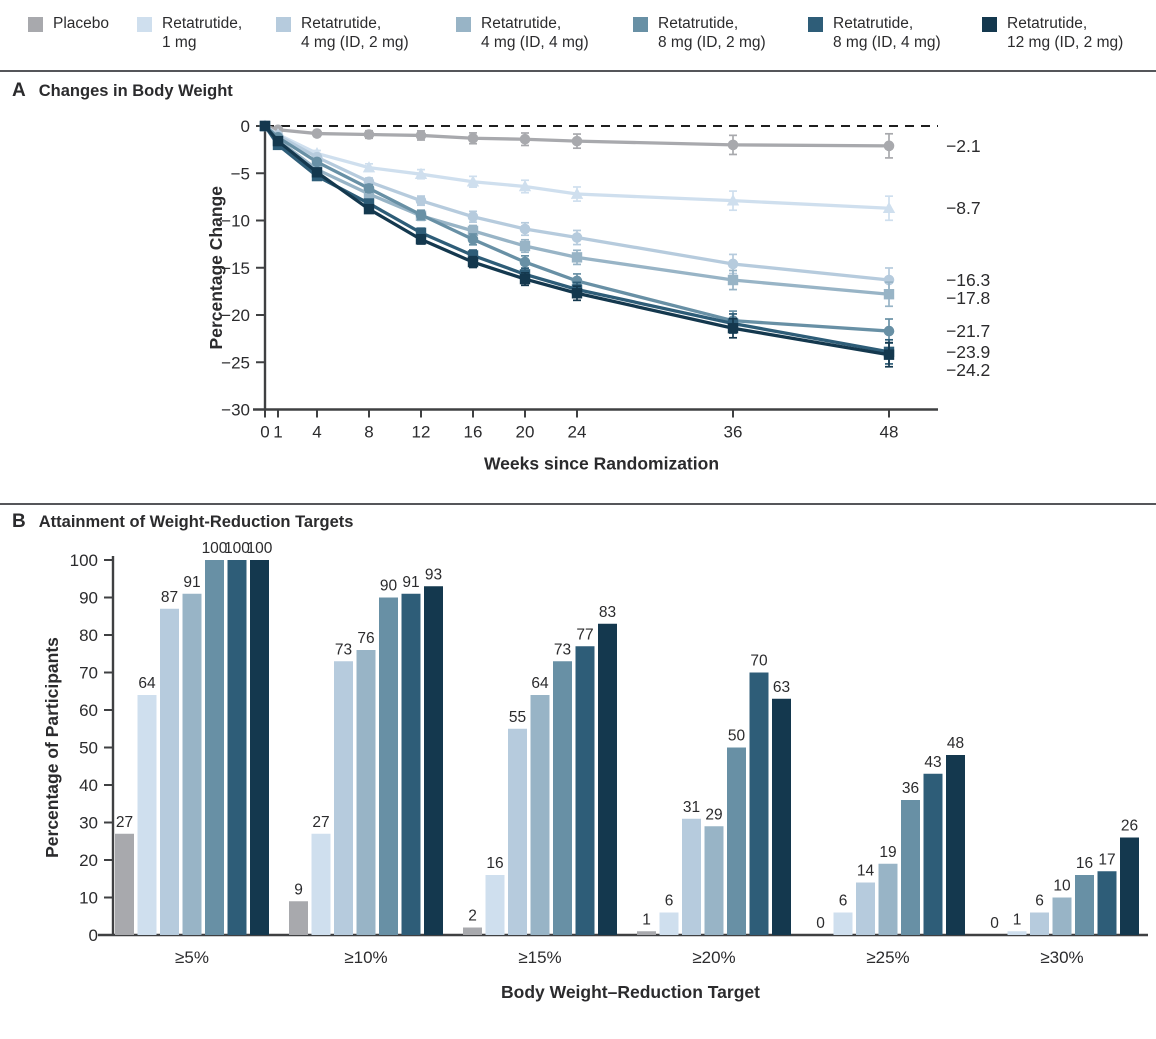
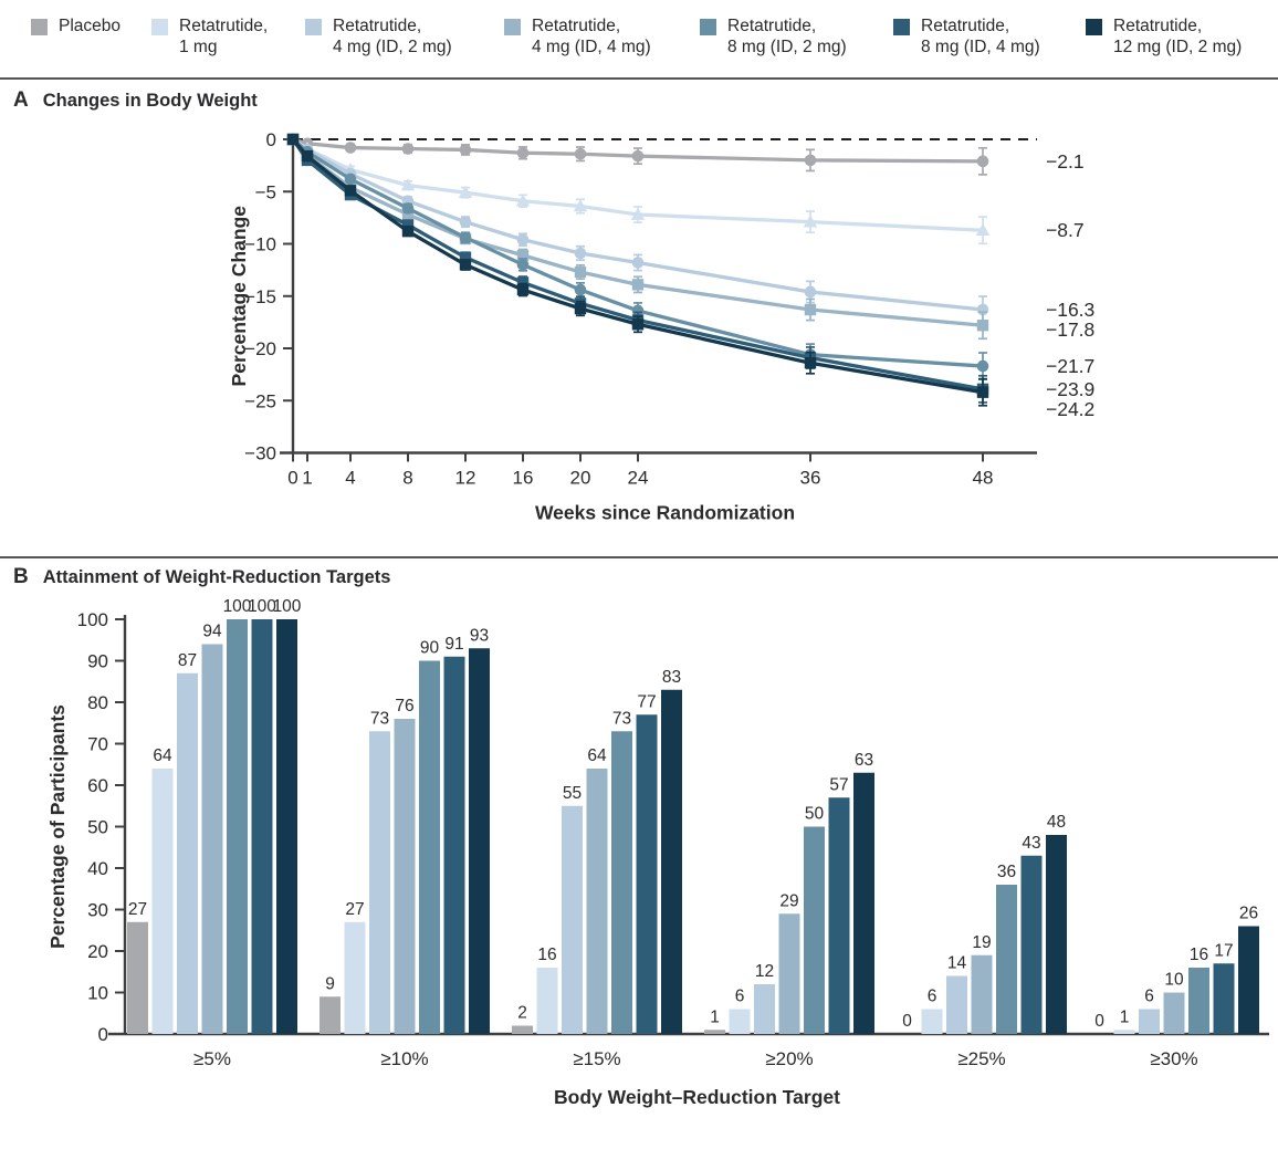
Attainment of Weight-Reduction Targets/Retatrutide, 4 mg (ID, 4 mg)/≥5%: 91 -> 94
Attainment of Weight-Reduction Targets/Retatrutide, 4 mg (ID, 2 mg)/≥20%: 31 -> 12
Attainment of Weight-Reduction Targets/Retatrutide, 8 mg (ID, 4 mg)/≥20%: 70 -> 57
